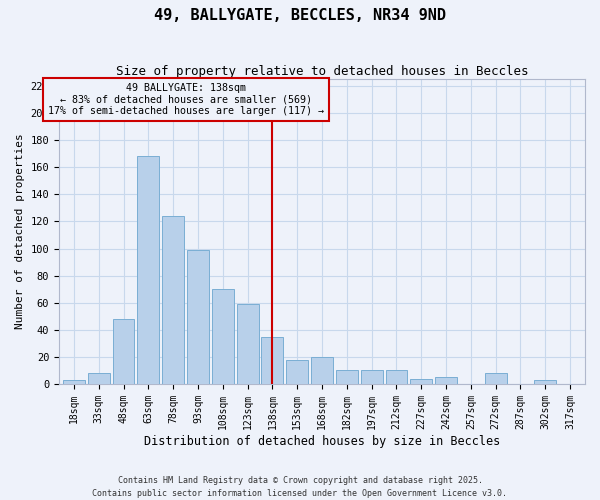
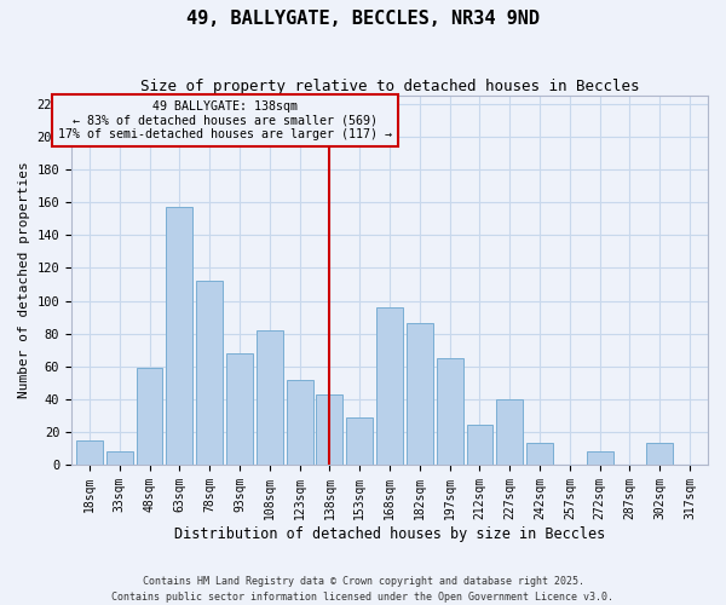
18sqm: 3 -> 15
48sqm: 48 -> 59
63sqm: 168 -> 157
78sqm: 124 -> 112
93sqm: 99 -> 68
108sqm: 70 -> 82
123sqm: 59 -> 52
138sqm: 35 -> 43
153sqm: 18 -> 29
168sqm: 20 -> 96
182sqm: 10 -> 86
197sqm: 10 -> 65
212sqm: 10 -> 24
227sqm: 4 -> 40
242sqm: 5 -> 13
302sqm: 3 -> 13
